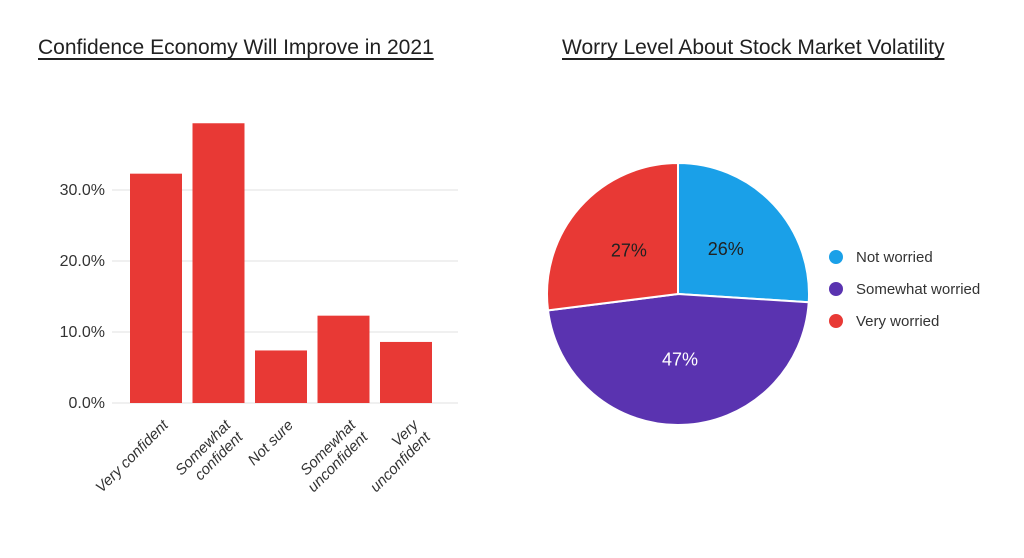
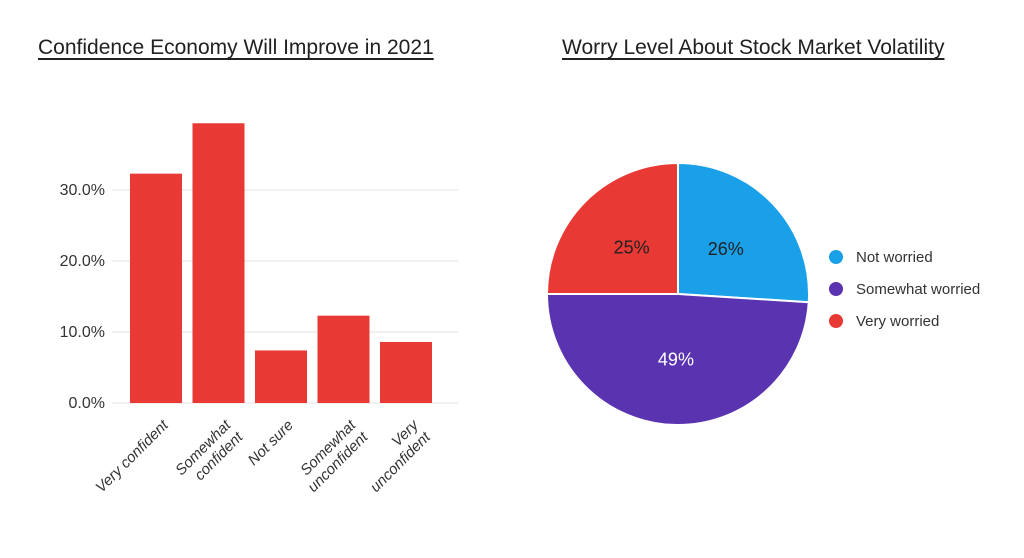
Worry Level About Stock Market Volatility/Somewhat worried: 47% -> 49%
Worry Level About Stock Market Volatility/Very worried: 27% -> 25%
